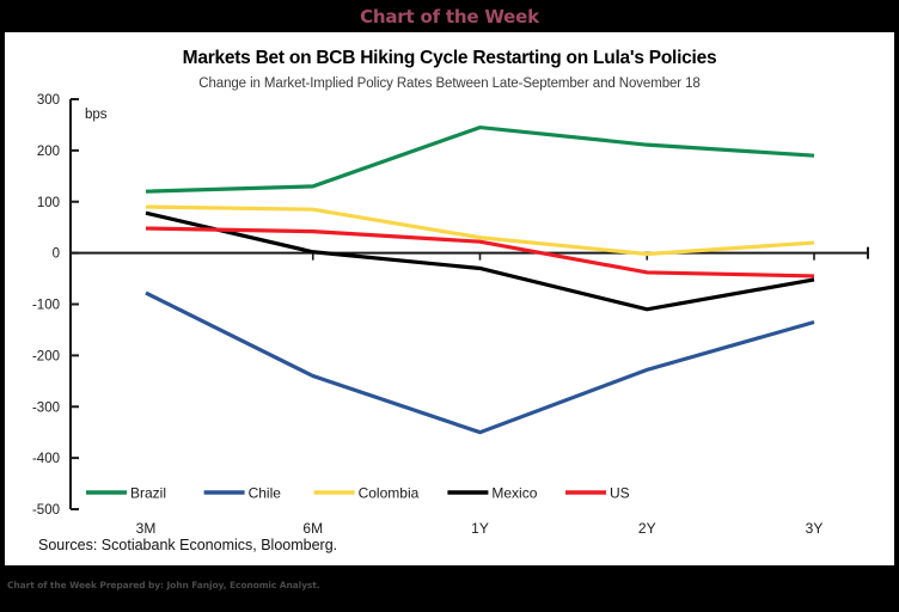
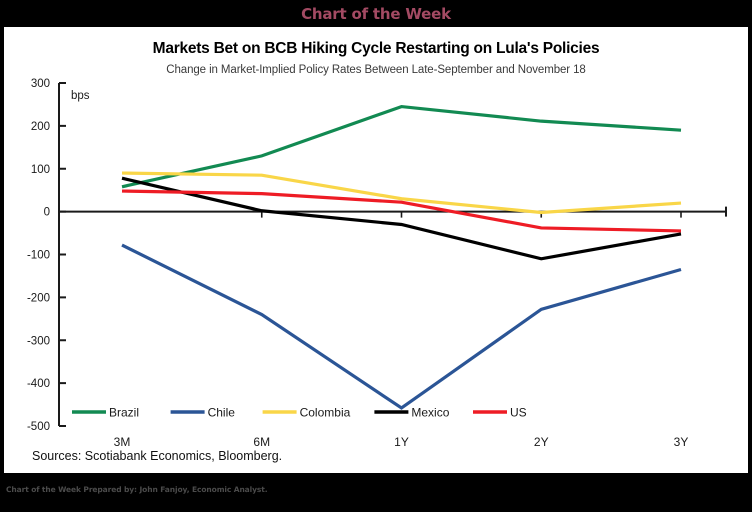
Brazil/3M: 120 -> 60
Chile/1Y: -350 -> -460
